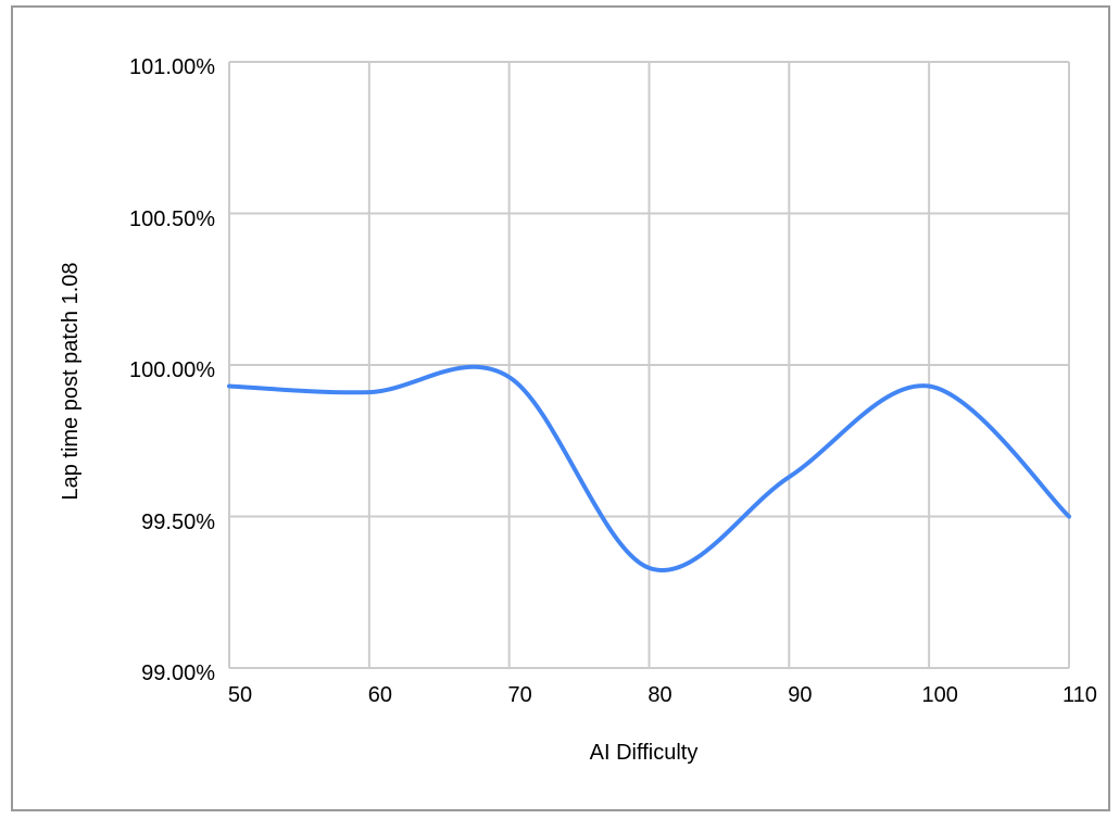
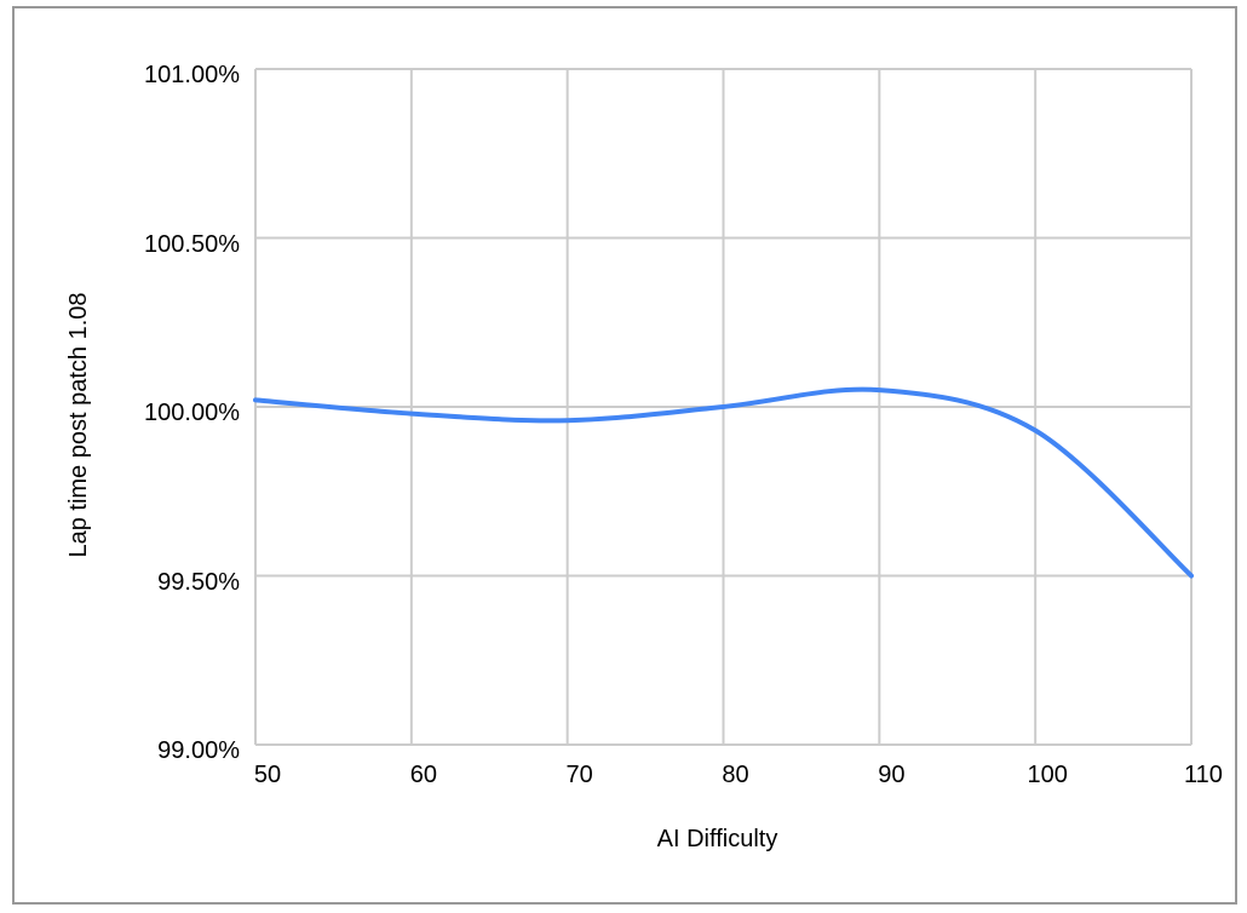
50: 99.93% -> 100.02%
60: 99.91% -> 99.98%
80: 99.33% -> 100.00%
90: 99.63% -> 100.05%
